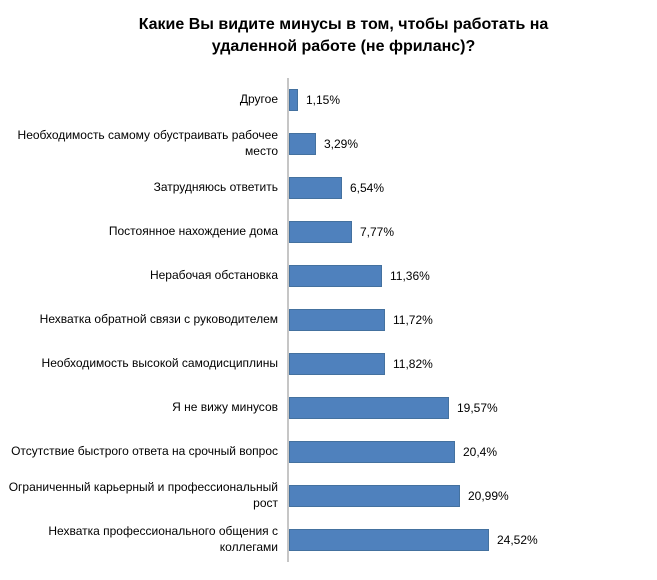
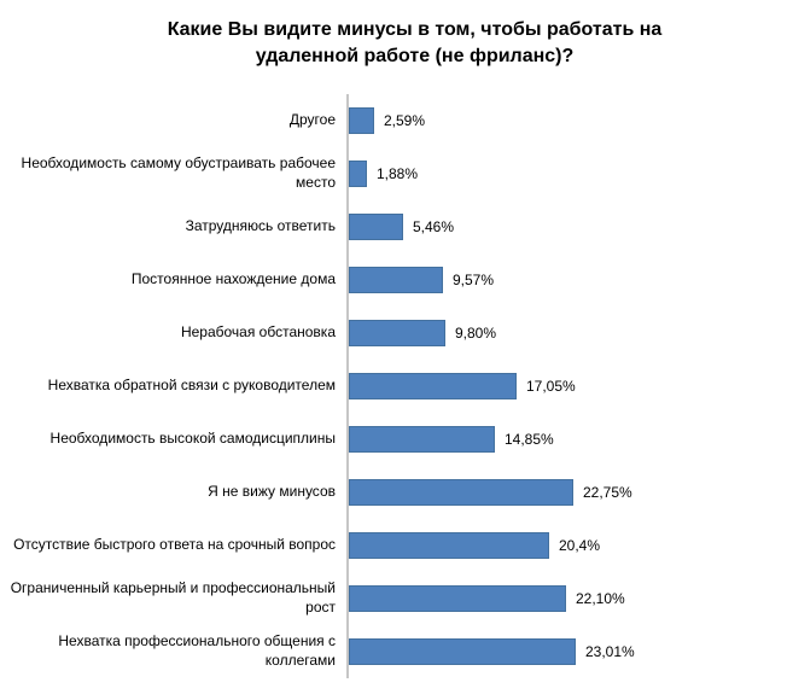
Другое: 1,15% -> 2,59%
Необходимость самому обустраивать рабочее место: 3,29% -> 1,88%
Затрудняюсь ответить: 6,54% -> 5,46%
Постоянное нахождение дома: 7,77% -> 9,57%
Нерабочая обстановка: 11,36% -> 9,80%
Нехватка обратной связи с руководителем: 11,72% -> 17,05%
Необходимость высокой самодисциплины: 11,82% -> 14,85%
Я не вижу минусов: 19,57% -> 22,75%
Ограниченный карьерный и профессиональный рост: 20,99% -> 22,10%
Нехватка профессионального общения с коллегами: 24,52% -> 23,01%
